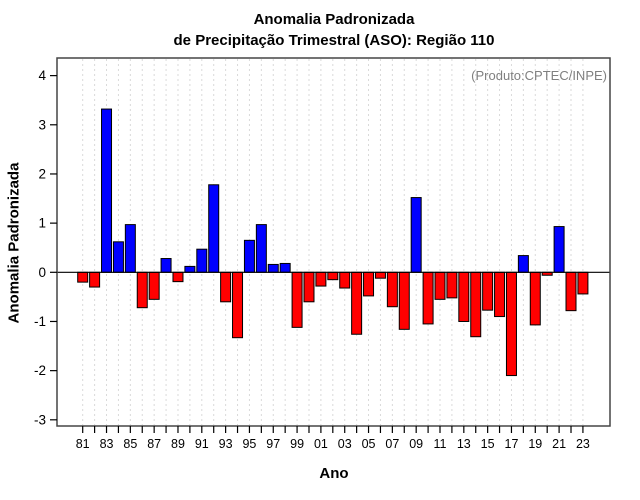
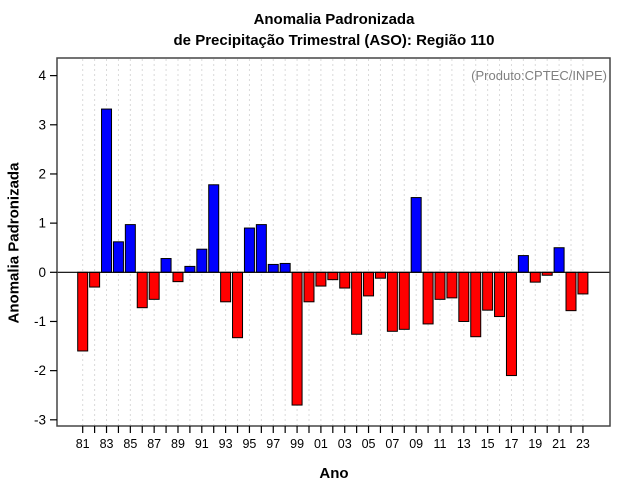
81: -0.2 -> -1.6
95: 0.7 -> 0.9
99: -1.1 -> -2.7
07: -0.7 -> -1.2
19: -1.1 -> -0.2
21: 0.9 -> 0.5
